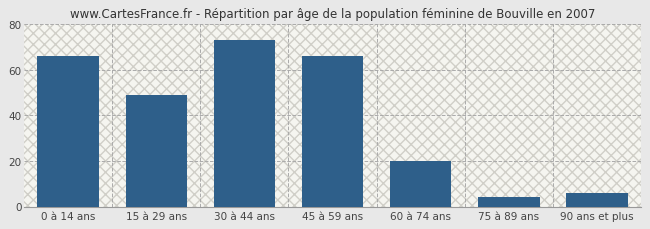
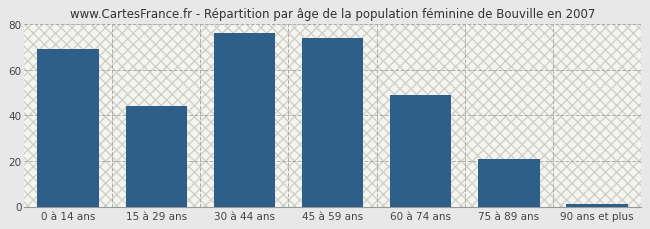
0 à 14 ans: 66 -> 69
15 à 29 ans: 49 -> 44
30 à 44 ans: 73 -> 76
45 à 59 ans: 66 -> 74
60 à 74 ans: 20 -> 49
75 à 89 ans: 4 -> 21
90 ans et plus: 6 -> 1
